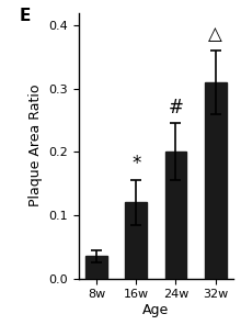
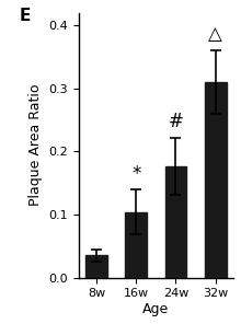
16w: 0.120 -> 0.104
24w: 0.200 -> 0.176
